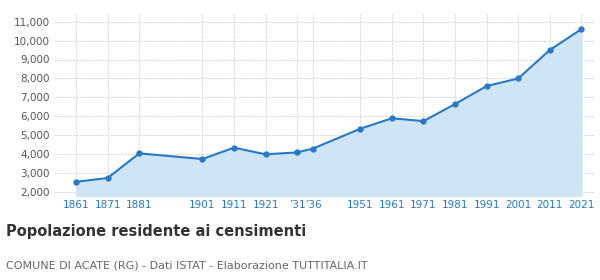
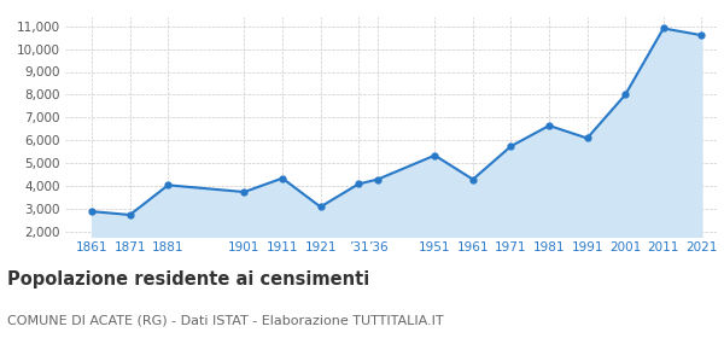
1861: 2,600 -> 2,900
1921: 4,000 -> 3,100
1961: 5,900 -> 4,300
1991: 7,600 -> 6,100
2011: 9,500 -> 10,900
